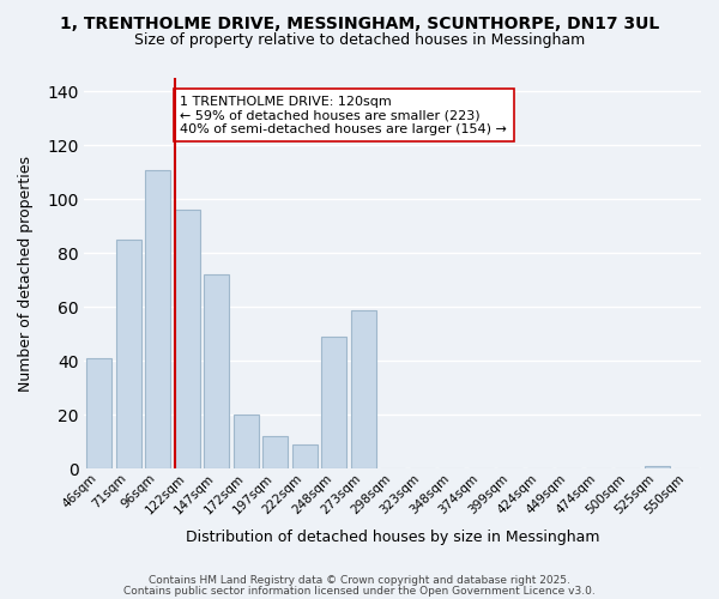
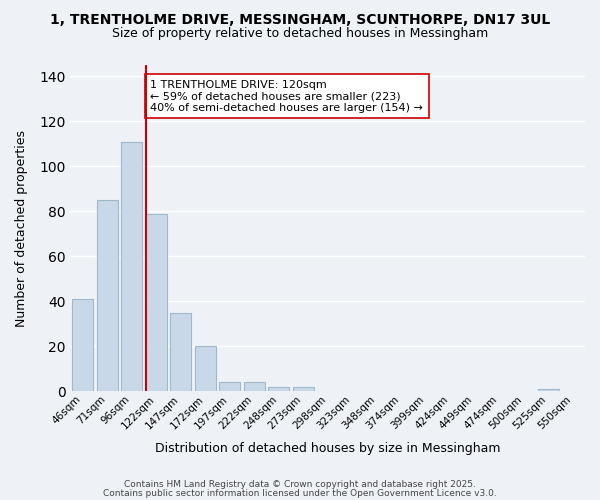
122sqm: 96 -> 79
147sqm: 72 -> 35
197sqm: 12 -> 4
222sqm: 9 -> 4
248sqm: 49 -> 2
273sqm: 59 -> 2
